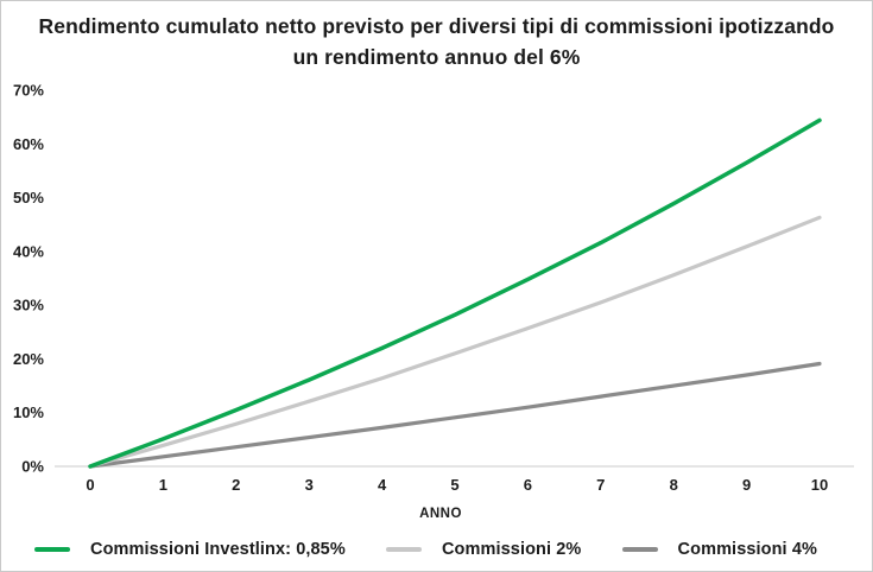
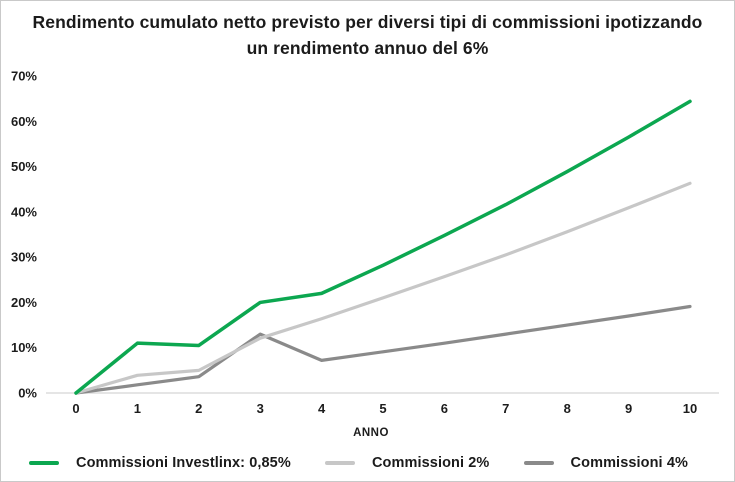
Commissioni Investlinx: 0,85%/1: 5% -> 11%
Commissioni 2%/2: 8% -> 5%
Commissioni Investlinx: 0,85%/3: 16% -> 20%
Commissioni 4%/3: 5% -> 13%
